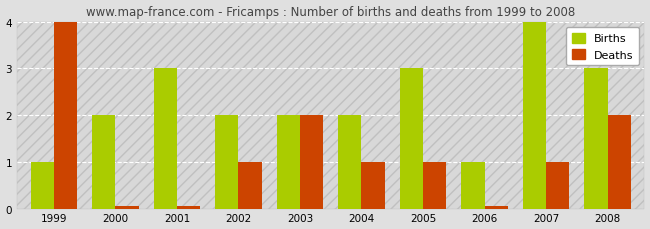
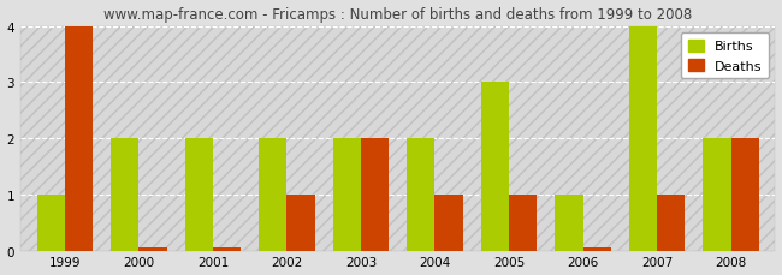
Births/2001: 3 -> 2
Births/2008: 3 -> 2
